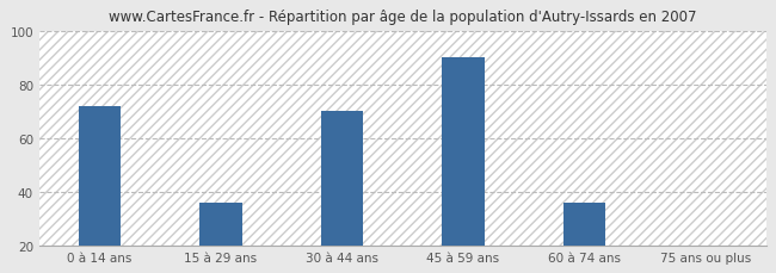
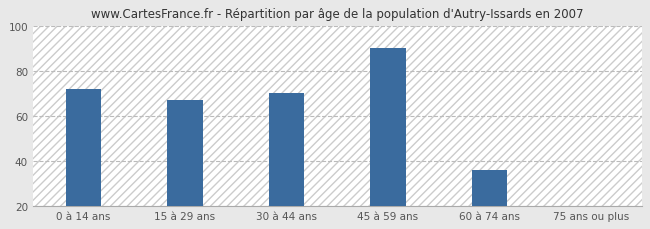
15 à 29 ans: 36 -> 67
